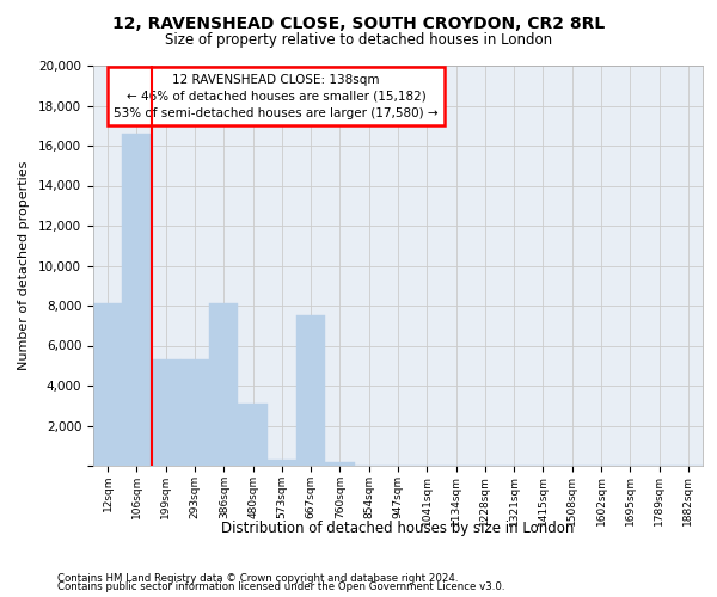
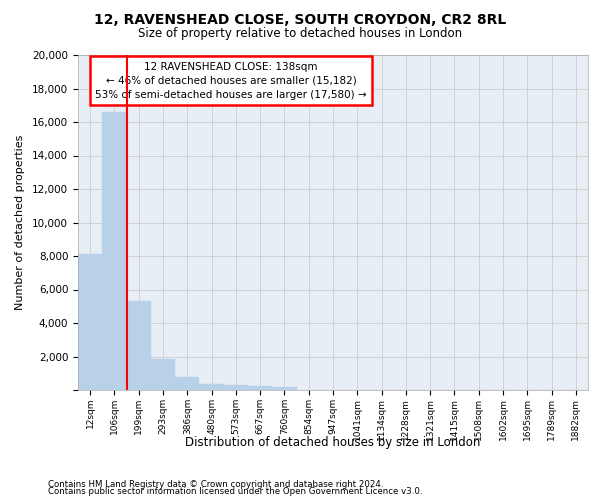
293sqm: 5,300 -> 1,800
386sqm: 8,100 -> 800
480sqm: 3,100 -> 400
667sqm: 7,500 -> 200
